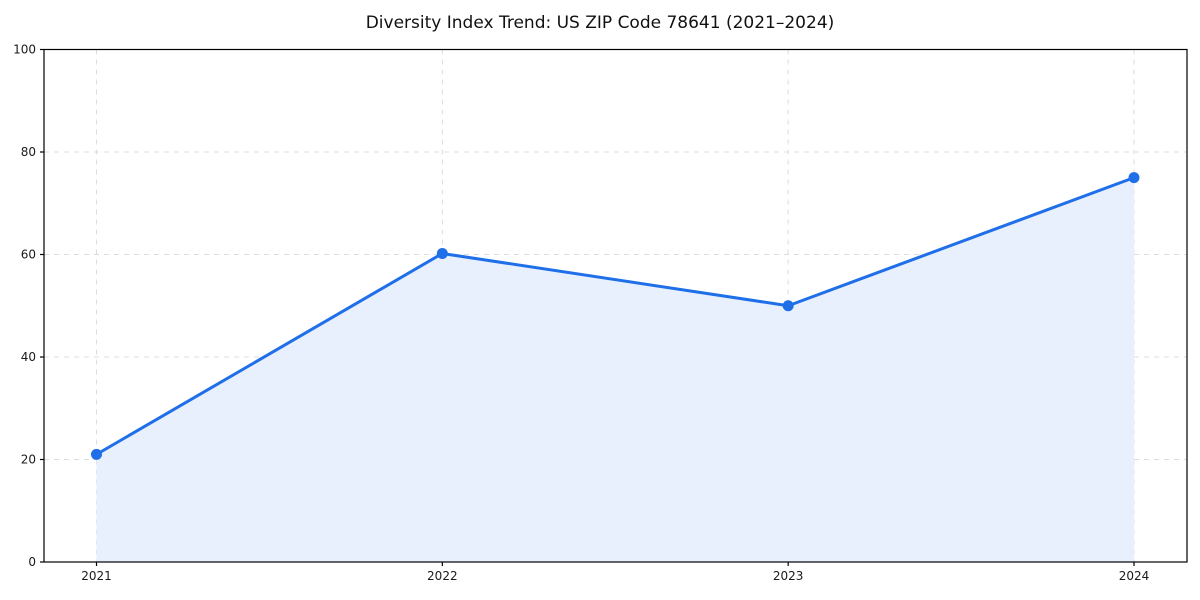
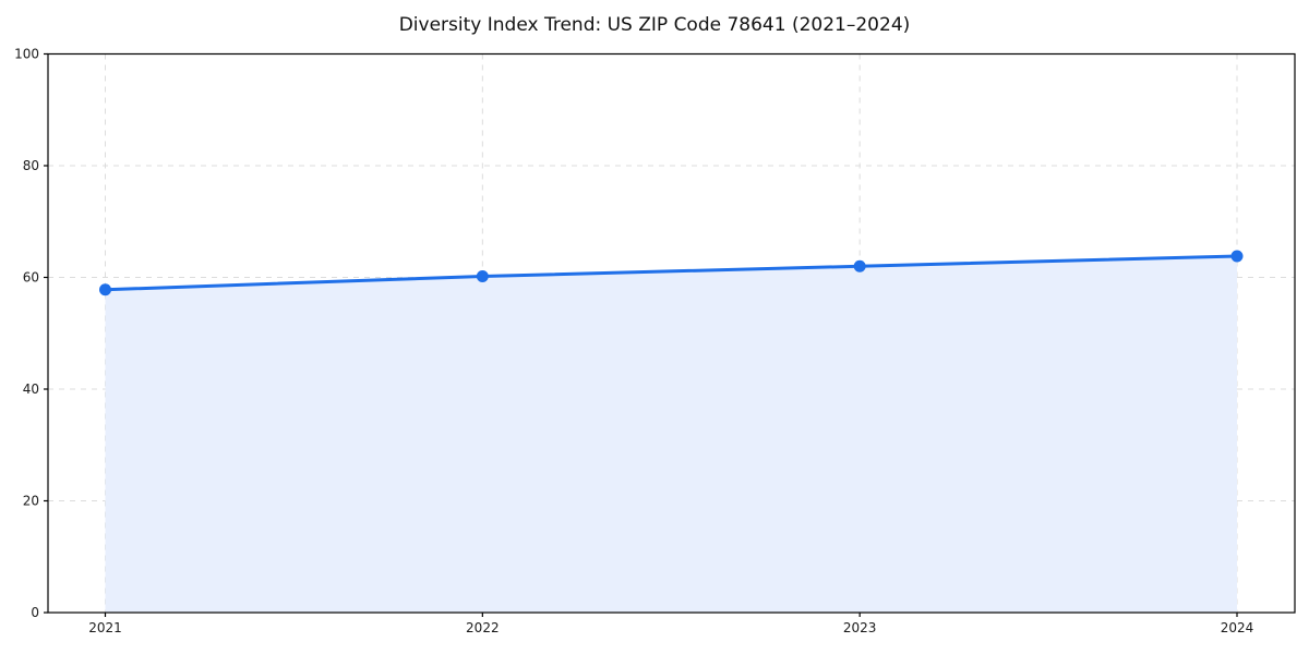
2021: 21 -> 58
2023: 50 -> 62
2024: 75 -> 64
